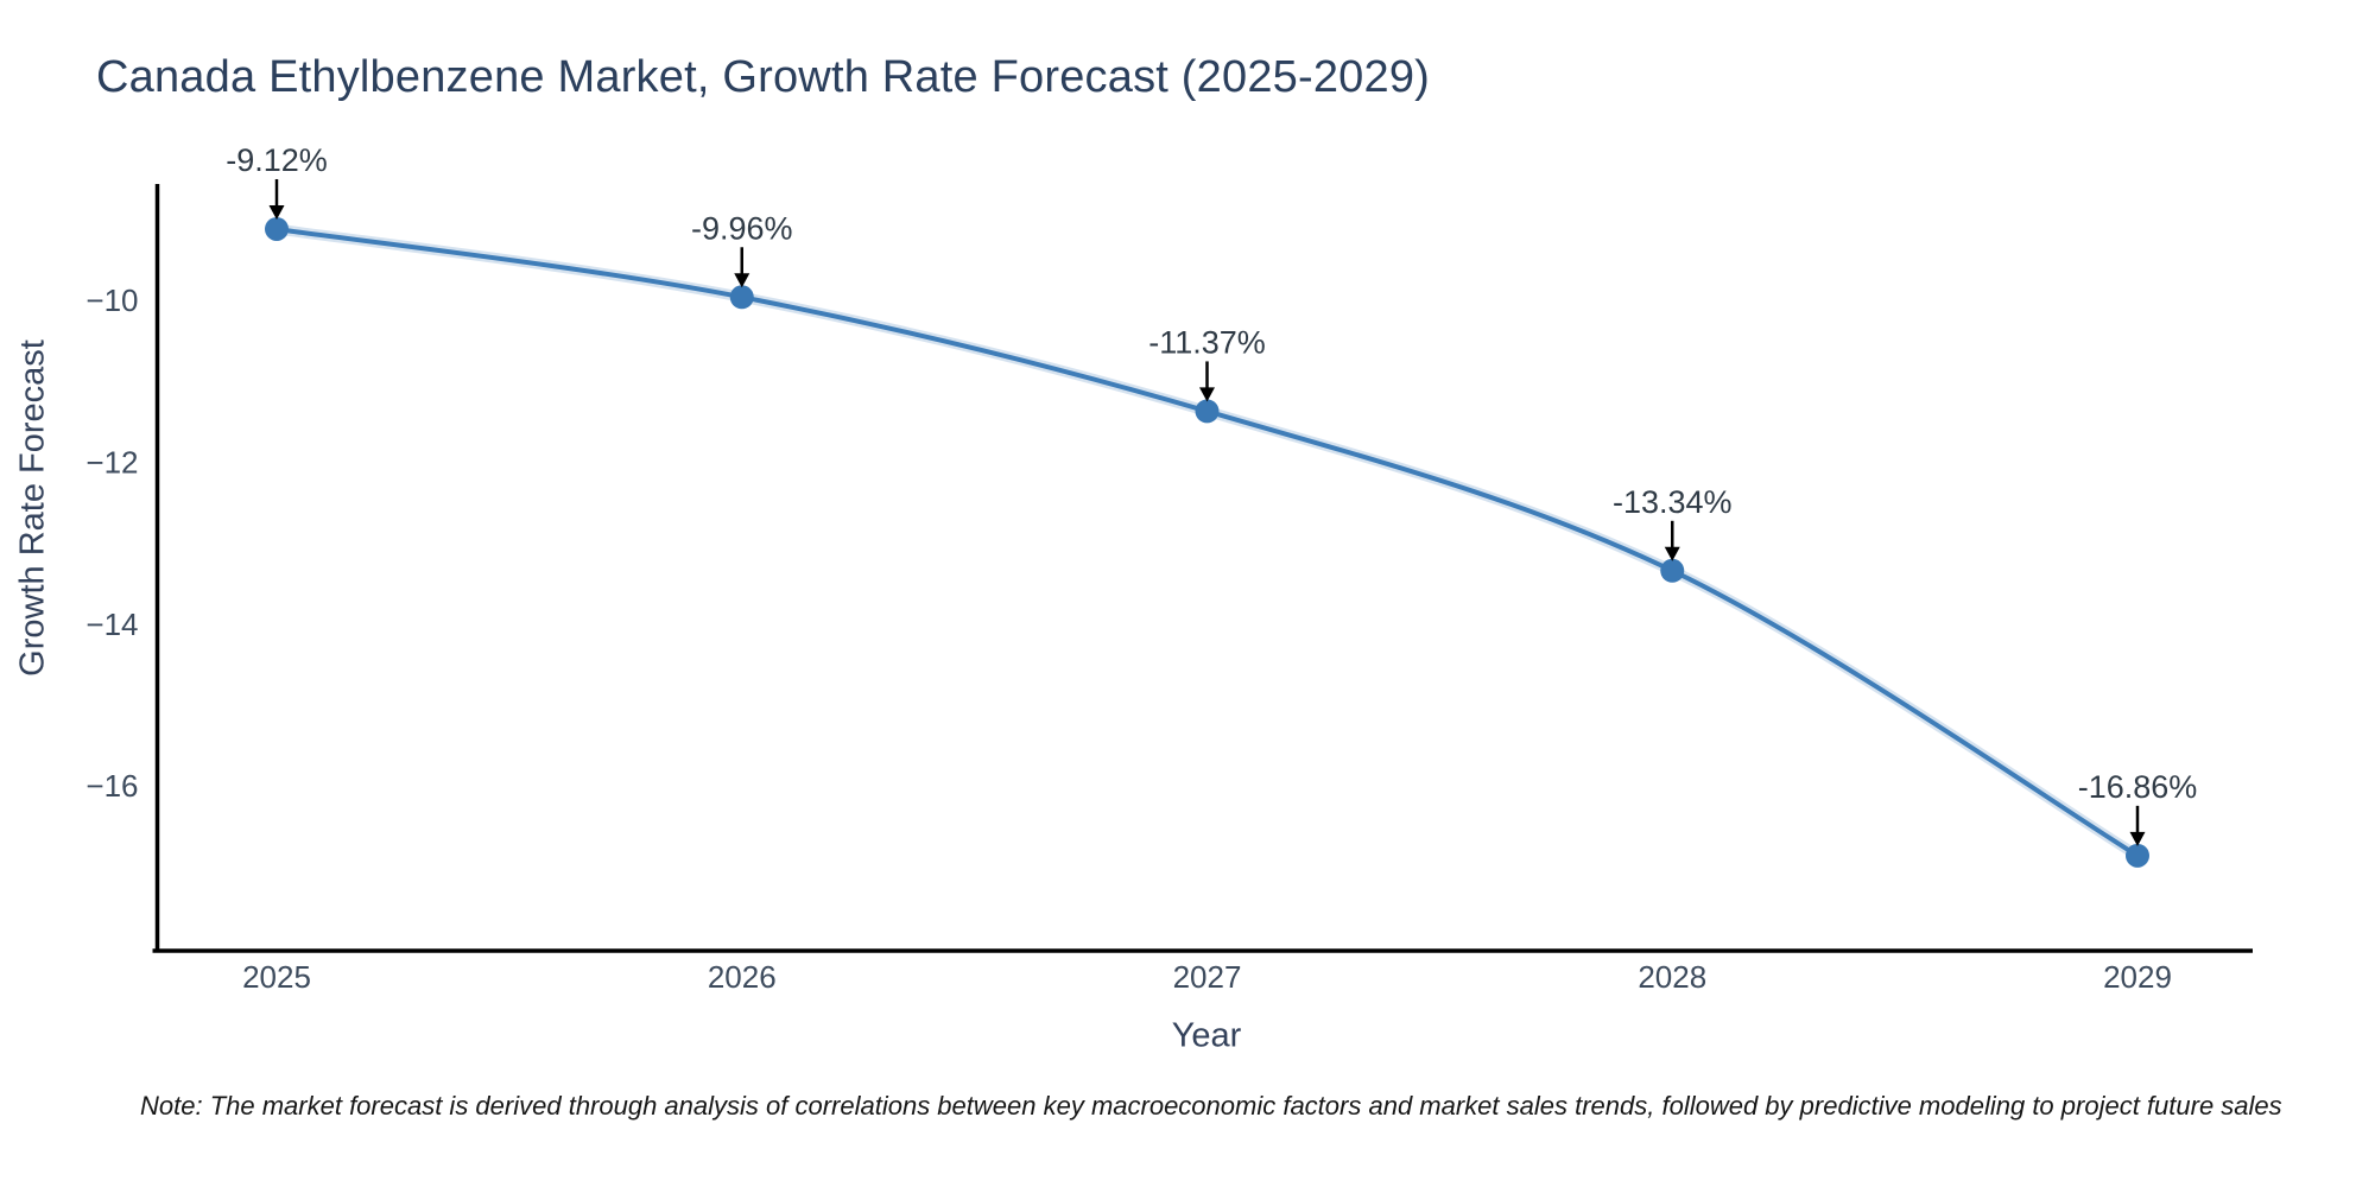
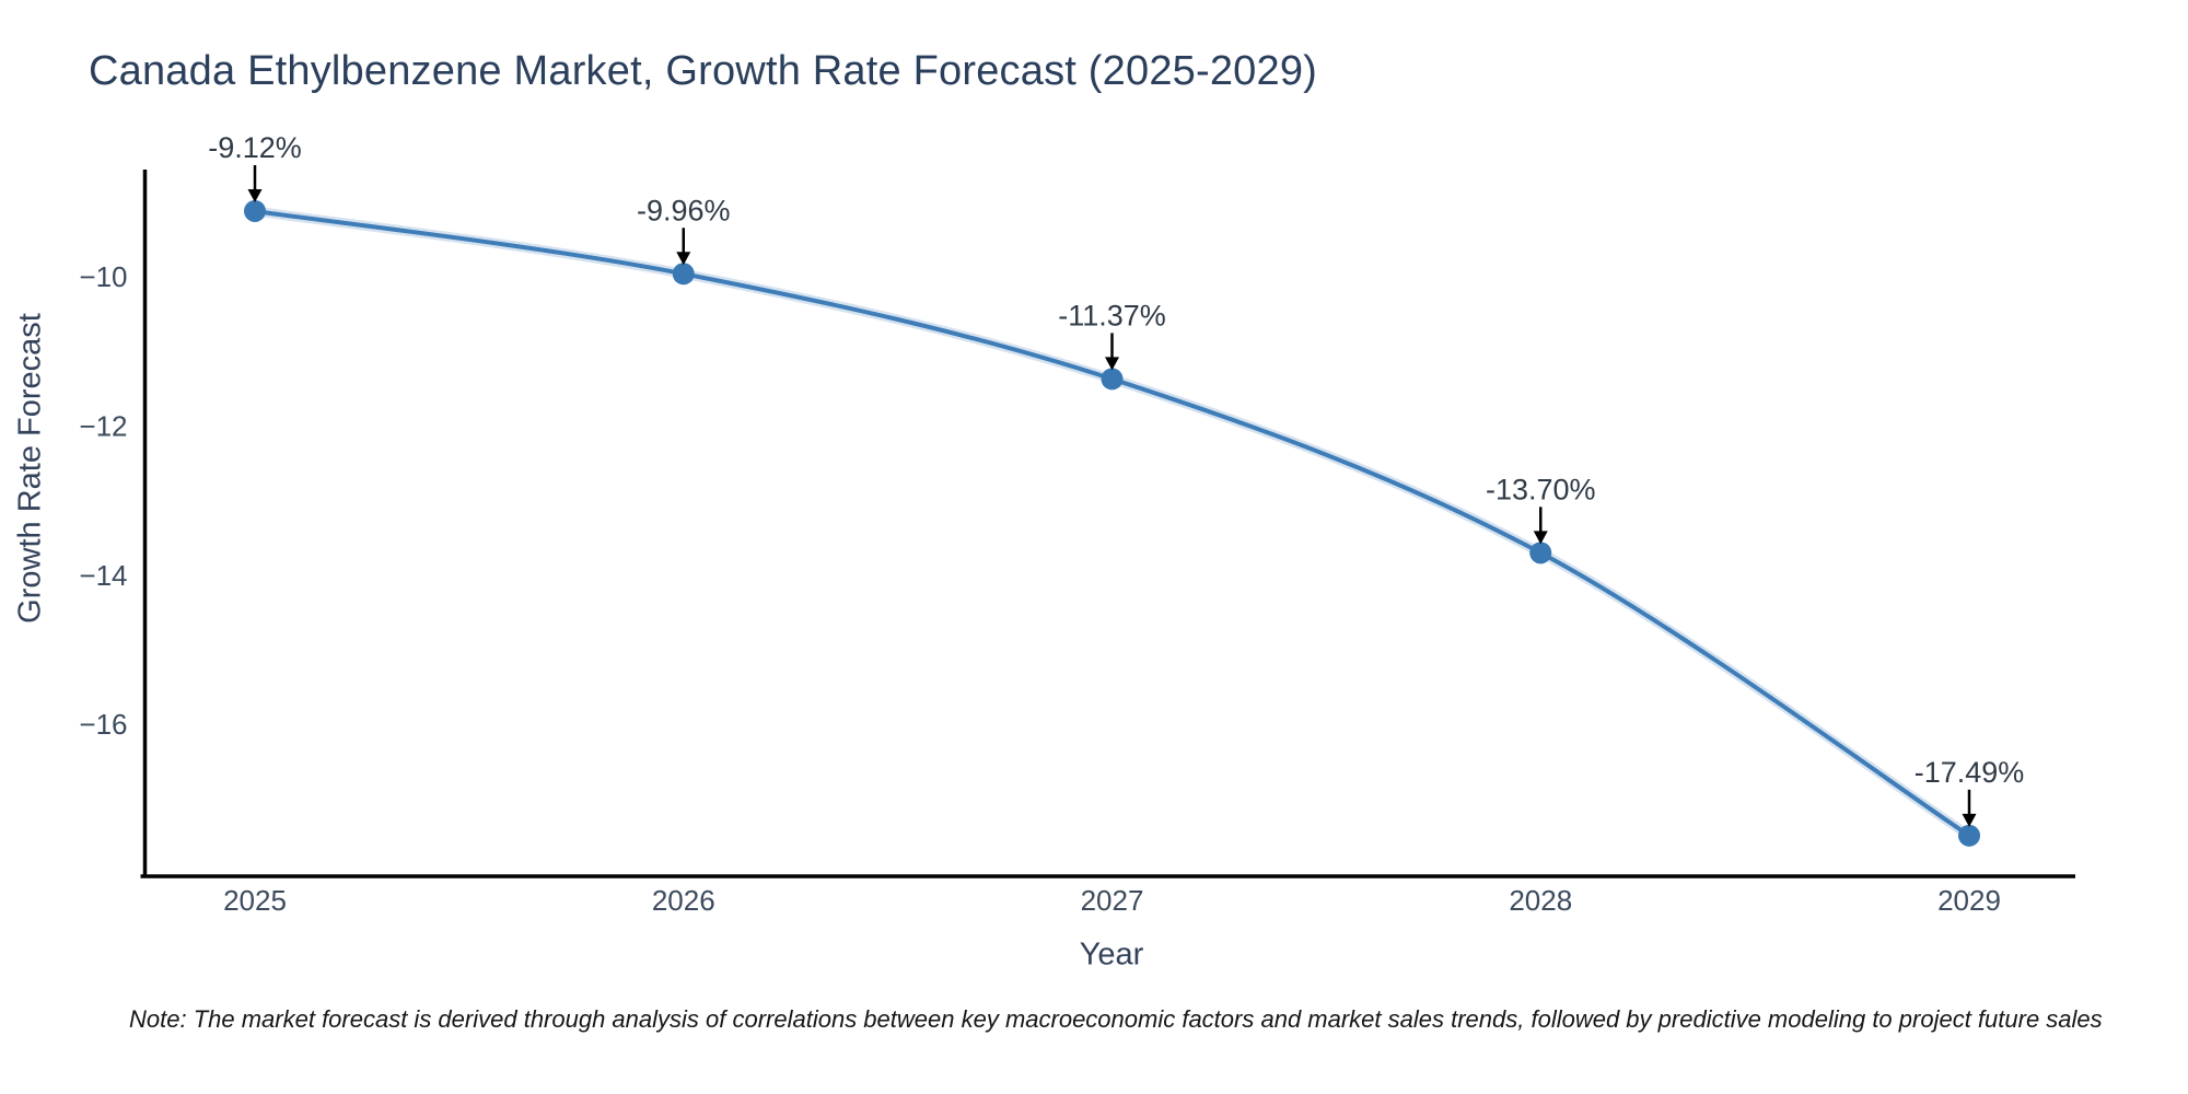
2028: -13.34% -> -13.70%
2029: -16.86% -> -17.49%
